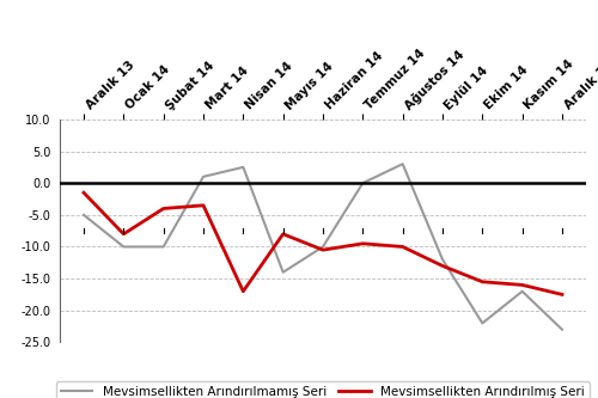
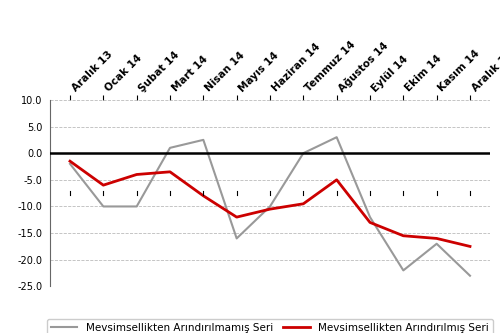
Mevsimsellikten Arındırılmamış Seri/Aralık 13: -5.0 -> -2.0
Mevsimsellikten Arındırılmış Seri/Ocak 14: -8.0 -> -6.0
Mevsimsellikten Arındırılmış Seri/Nisan 14: -17.0 -> -8.0
Mevsimsellikten Arındırılmamış Seri/Mayıs 14: -14.0 -> -16.0
Mevsimsellikten Arındırılmış Seri/Mayıs 14: -8.0 -> -12.0
Mevsimsellikten Arındırılmış Seri/Ağustos 14: -10.0 -> -5.0
